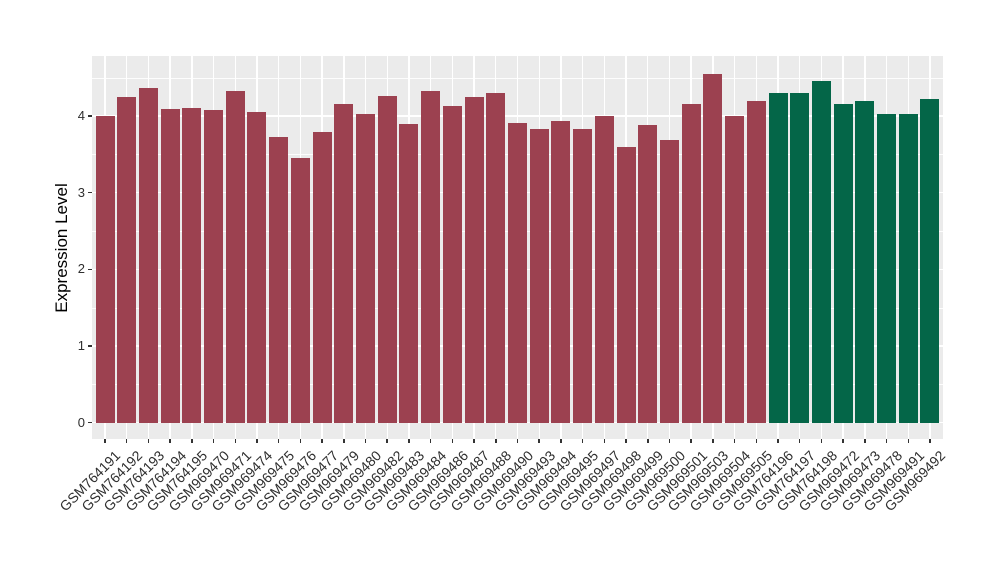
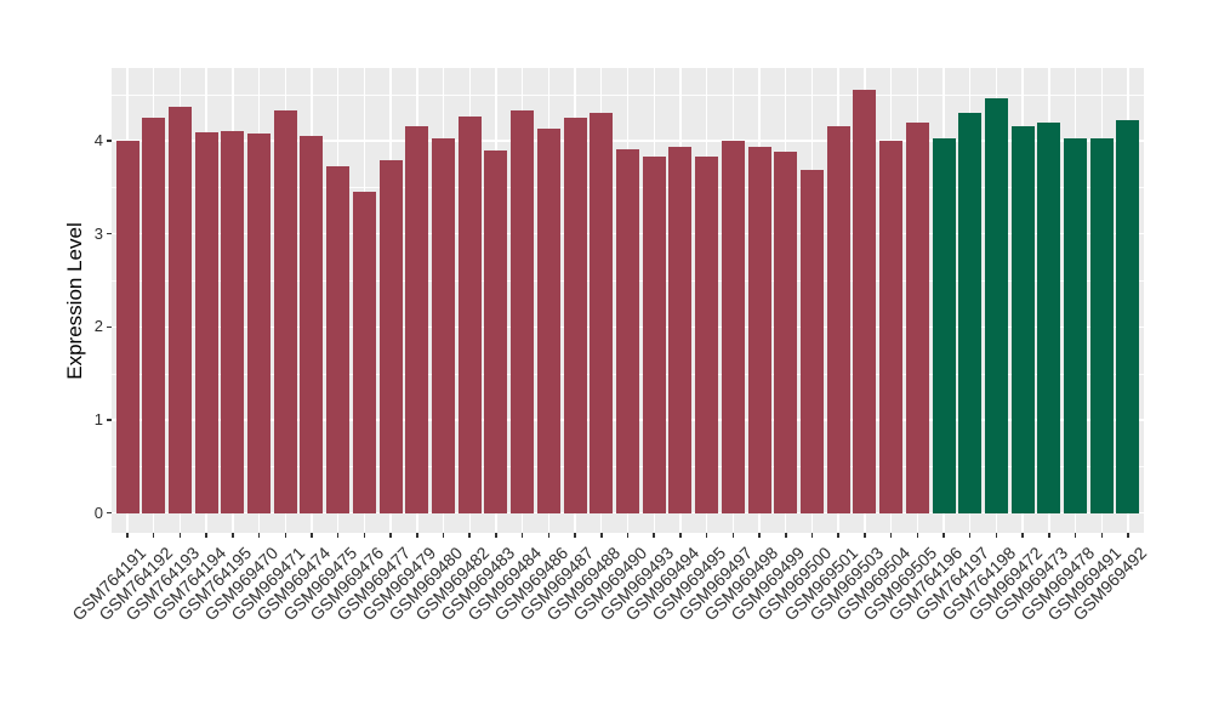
GSM969498: 3.6 -> 3.9
GSM764196: 4.3 -> 4.0
